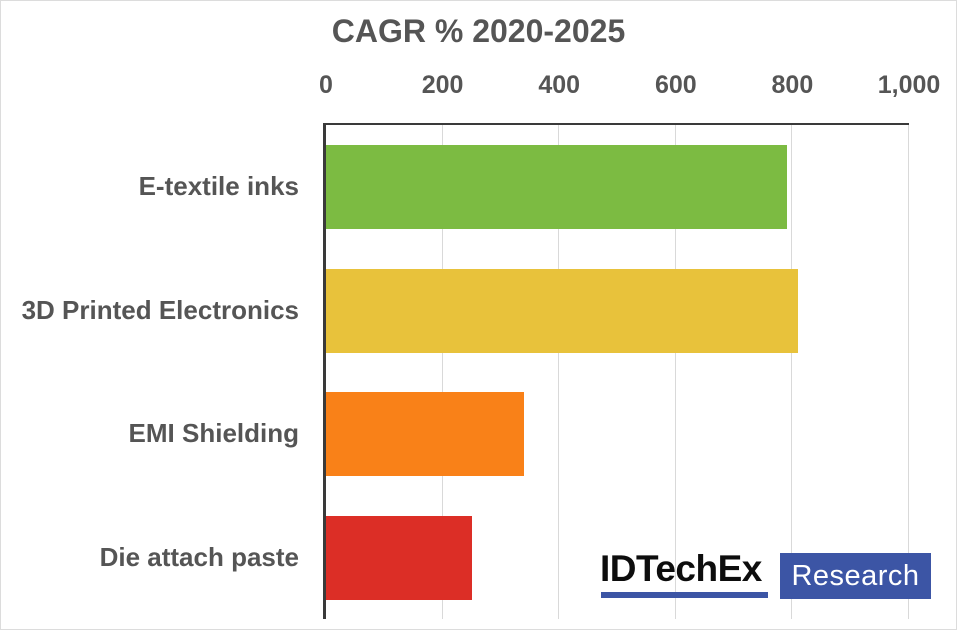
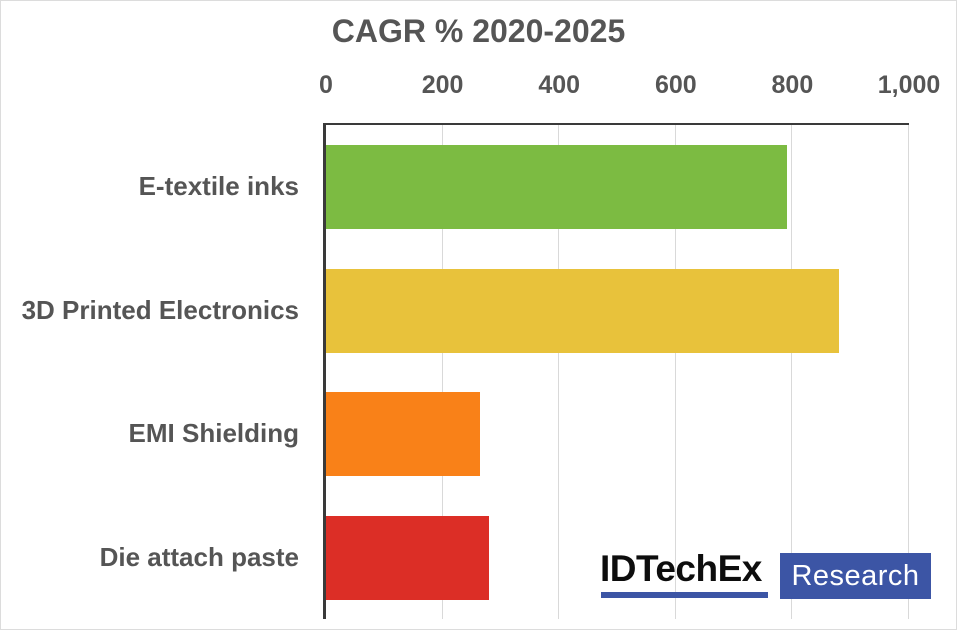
3D Printed Electronics: 810 -> 880
EMI Shielding: 340 -> 260
Die attach paste: 250 -> 280
